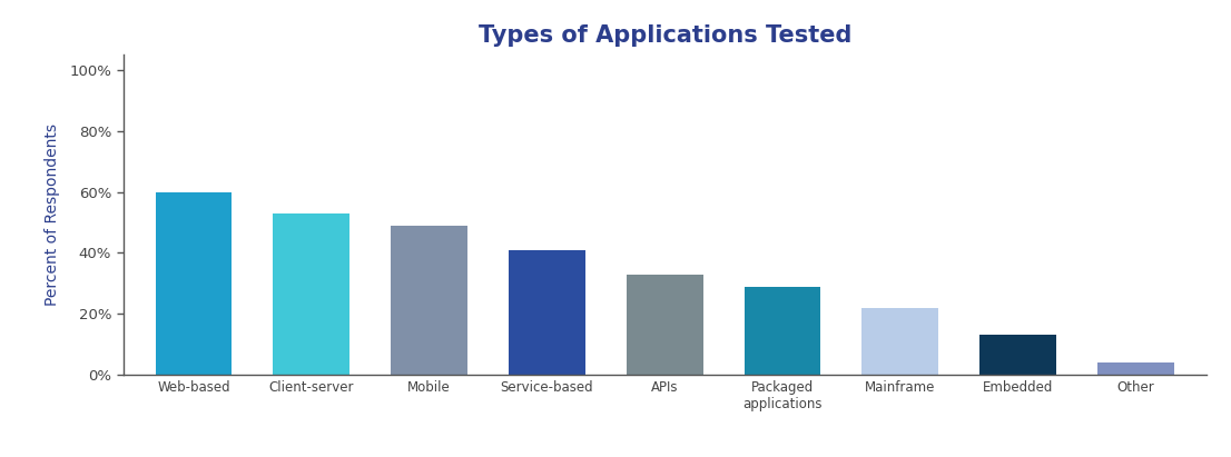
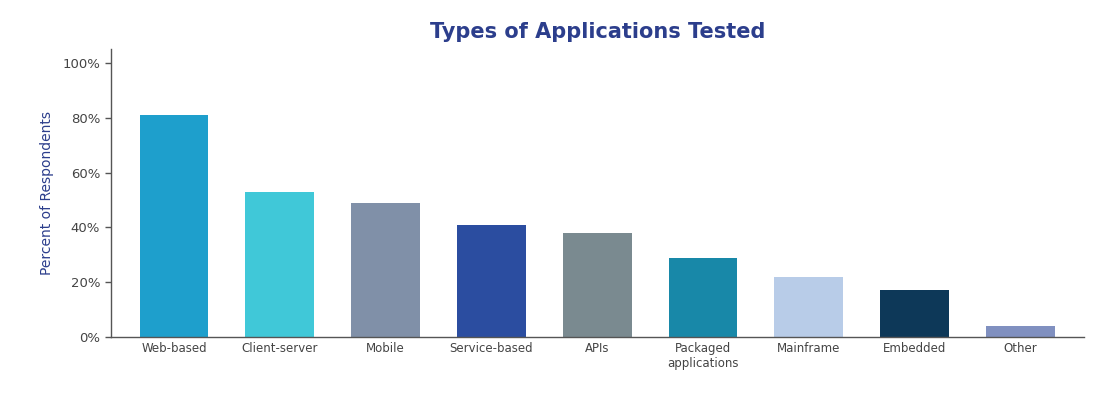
Web-based: 60% -> 81%
APIs: 33% -> 38%
Embedded: 13% -> 17%
